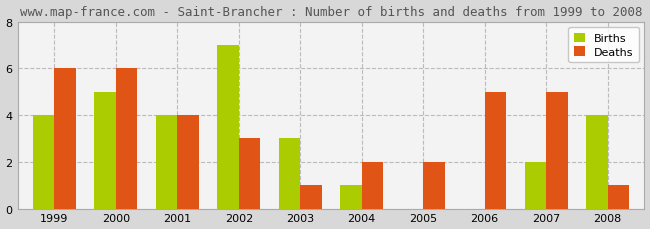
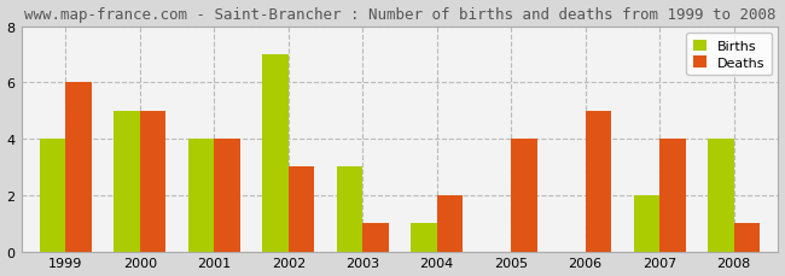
Deaths/2000: 6 -> 5
Deaths/2005: 2 -> 4
Deaths/2007: 5 -> 4
